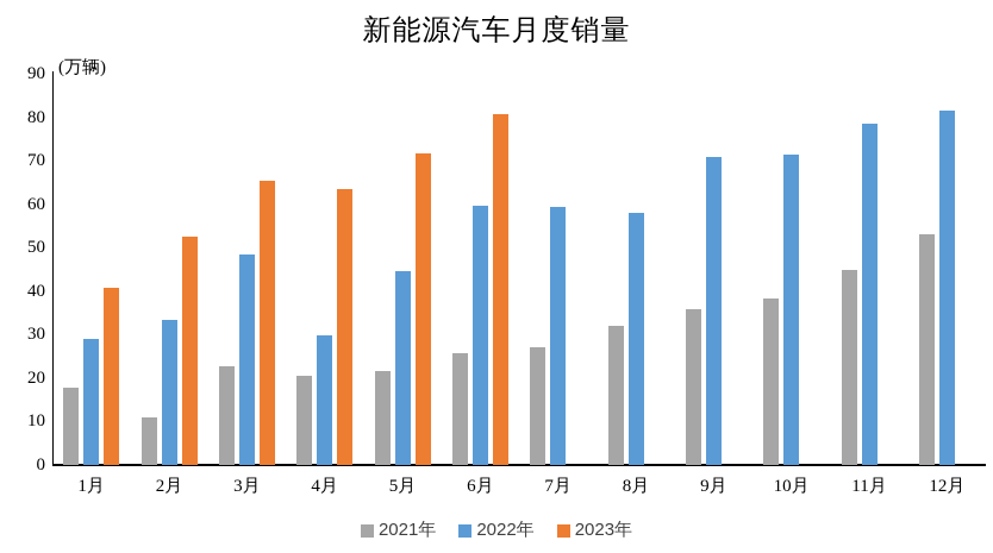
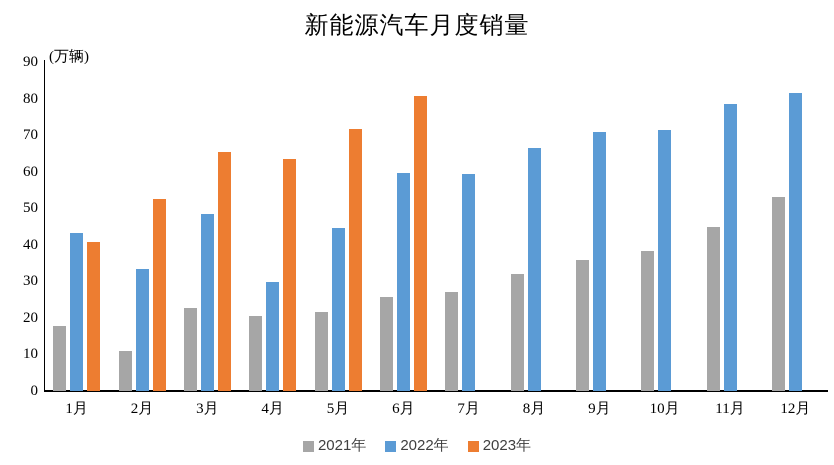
2022年/1月: 29 -> 43
2022年/8月: 58 -> 67
